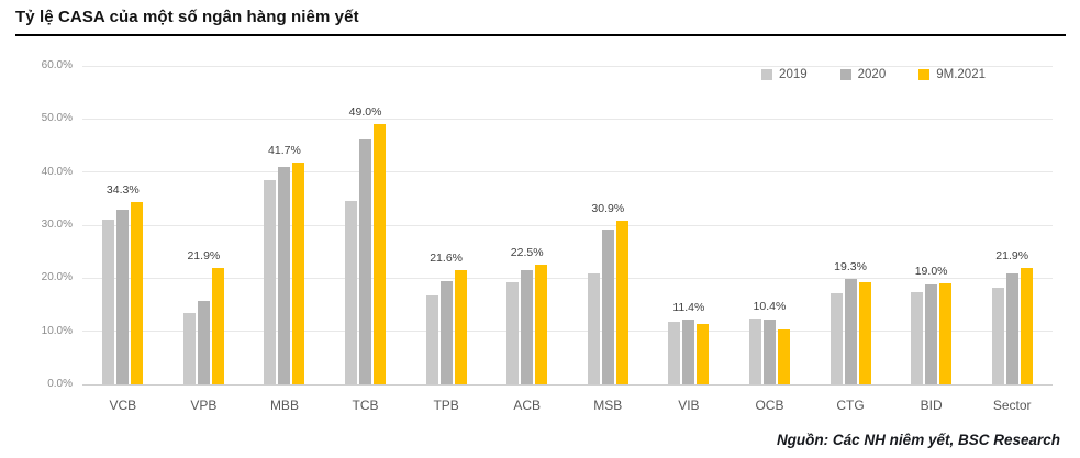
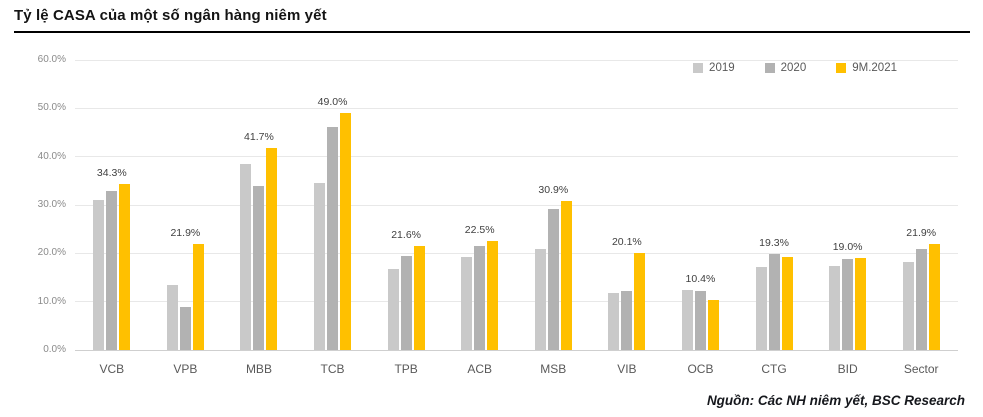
2020/VPB: 16% -> 9%
2020/MBB: 41% -> 34%
9M.2021/VIB: 11.4% -> 20.1%
